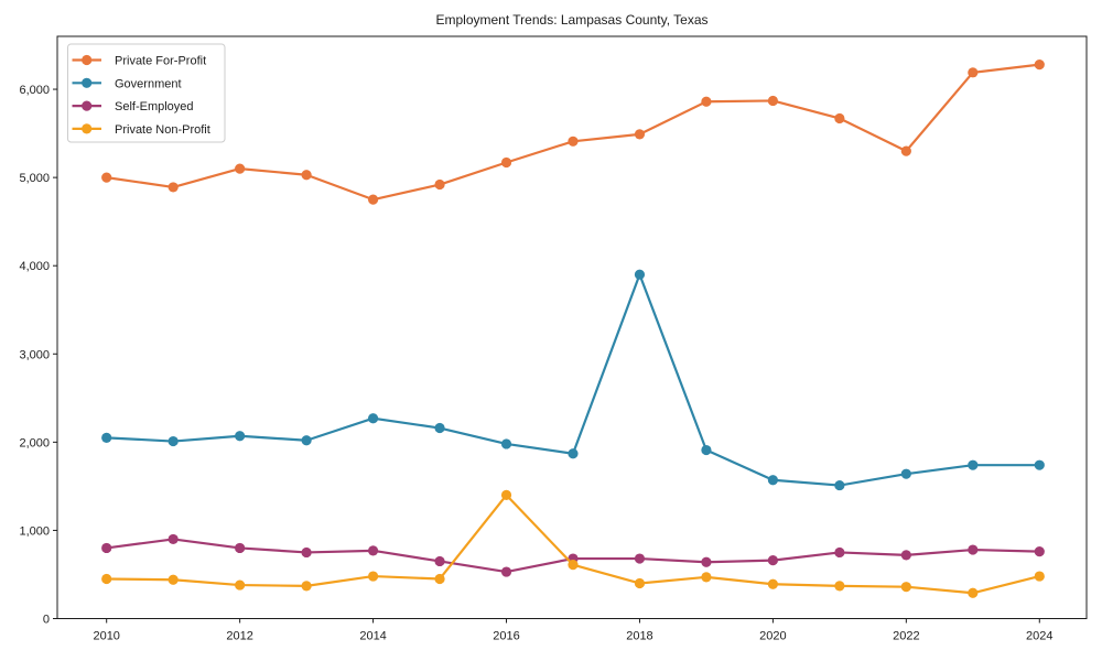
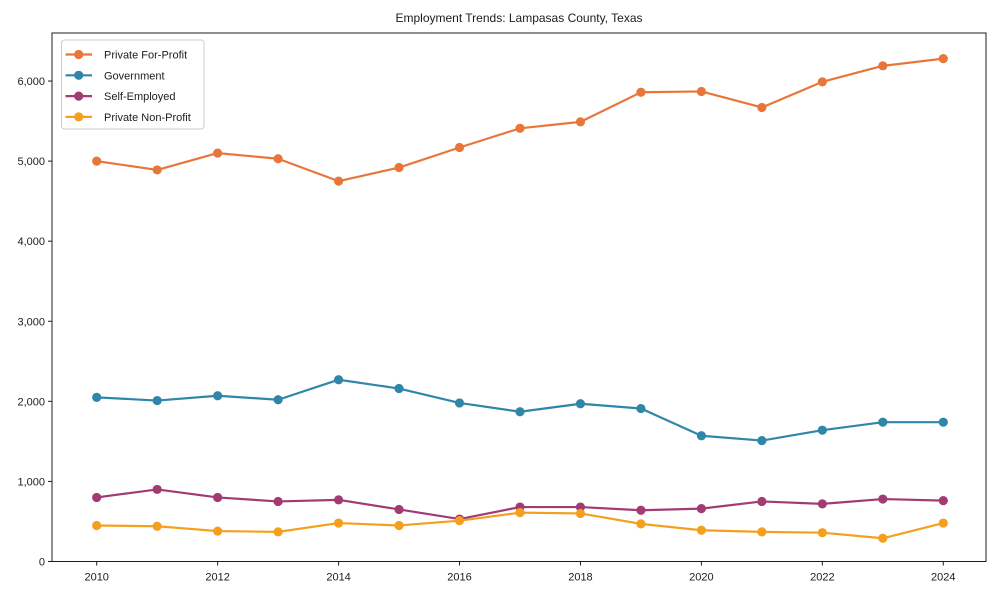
Private Non-Profit/2016: 1400 -> 500
Government/2018: 3900 -> 2000
Private Non-Profit/2018: 400 -> 600
Private For-Profit/2022: 5300 -> 6000
